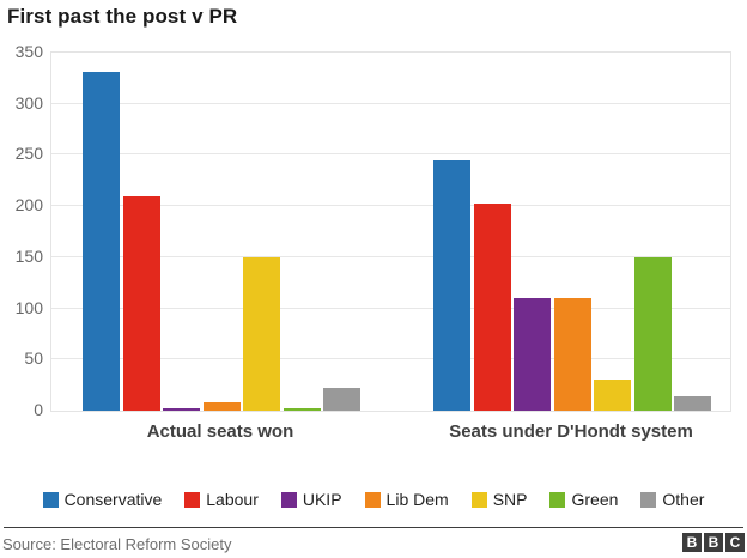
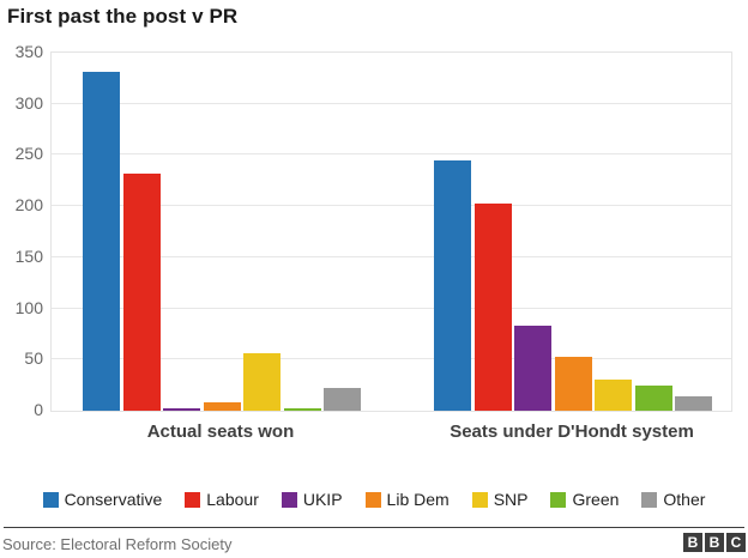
Labour/Actual seats won: 210 -> 230
SNP/Actual seats won: 150 -> 60
UKIP/Seats under D'Hondt system: 110 -> 80
Lib Dem/Seats under D'Hondt system: 110 -> 50
Green/Seats under D'Hondt system: 150 -> 20
